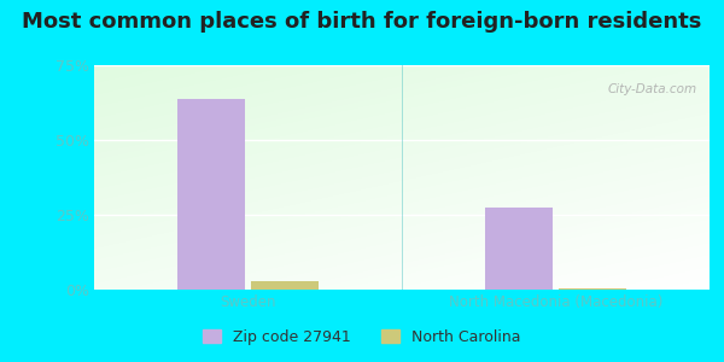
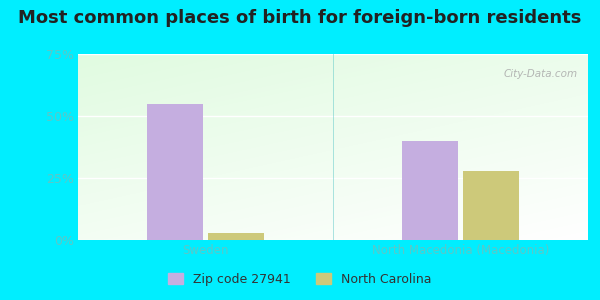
Zip code 27941/Sweden: 63.6% -> 55.0%
Zip code 27941/North Macedonia (Macedonia): 27.3% -> 40.0%
North Carolina/North Macedonia (Macedonia): 0.4% -> 28.0%
